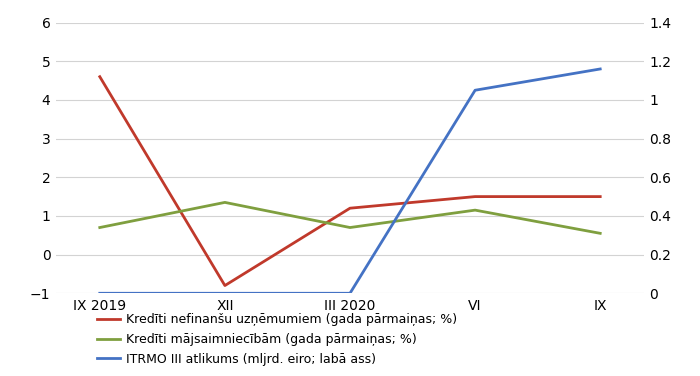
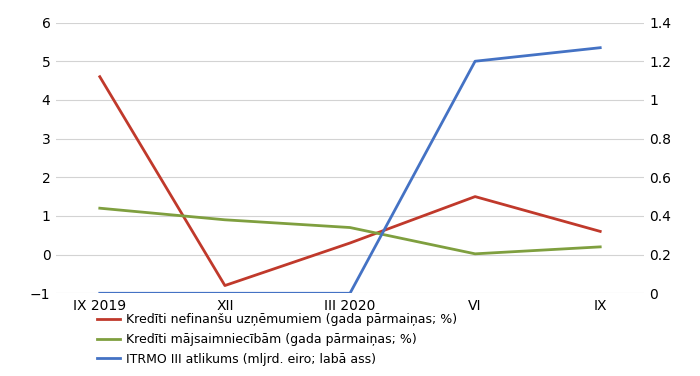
Kredīti mājsaimniecībām (gada pārmaiņas; %)/IX 2019: 0.70 -> 1.20
Kredīti mājsaimniecībām (gada pārmaiņas; %)/XII: 1.35 -> 0.90
Kredīti nefinanšu uzņēmumiem (gada pārmaiņas; %)/III 2020: 1.2 -> 0.3
Kredīti mājsaimniecībām (gada pārmaiņas; %)/VI: 1.15 -> 0.02
ITRMO III atlikums (mljrd. eiro; labā ass)/VI: 1.05 -> 1.20
Kredīti nefinanšu uzņēmumiem (gada pārmaiņas; %)/IX: 1.5 -> 0.6
Kredīti mājsaimniecībām (gada pārmaiņas; %)/IX: 0.55 -> 0.20
ITRMO III atlikums (mljrd. eiro; labā ass)/IX: 1.16 -> 1.27
